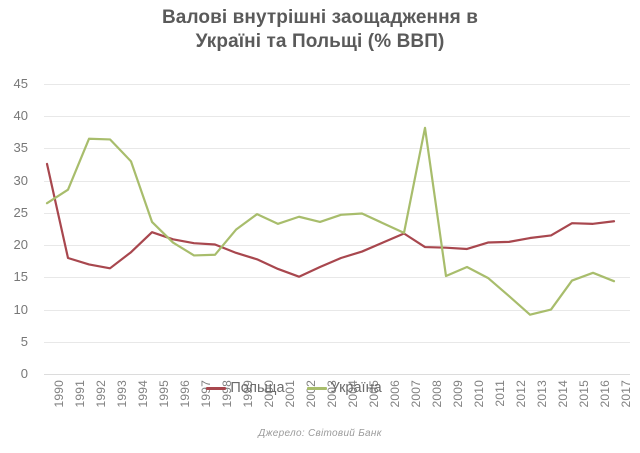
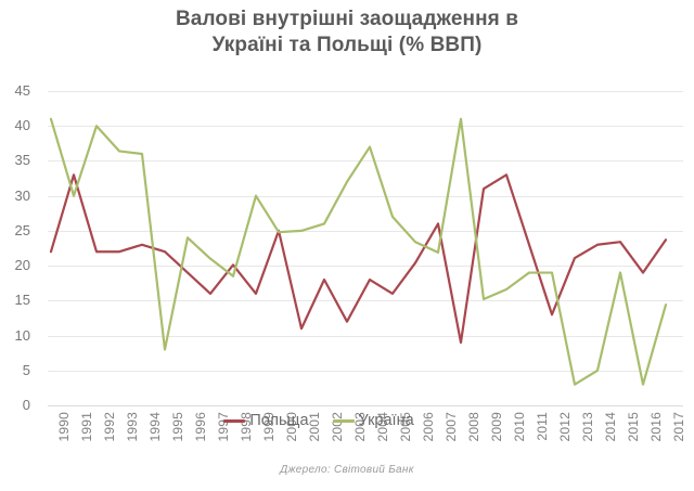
Польща/1990: 33 -> 22
Україна/1990: 26 -> 41
Польща/1991: 18 -> 33
Україна/1991: 29 -> 30
Польща/1992: 17 -> 22
Україна/1992: 36 -> 40
Польща/1993: 16 -> 22
Польща/1994: 19 -> 23
Україна/1994: 33 -> 36
Україна/1995: 24 -> 8
Польща/1996: 21 -> 19
Україна/1996: 20 -> 24
Польща/1997: 20 -> 16
Україна/1997: 18 -> 21
Польща/1999: 19 -> 16
Україна/1999: 22 -> 30
Польща/2000: 18 -> 25
Польща/2001: 16 -> 11
Україна/2001: 23 -> 25
Польща/2002: 15 -> 18
Україна/2002: 24 -> 26
Польща/2003: 17 -> 12
Україна/2003: 24 -> 32
Україна/2004: 25 -> 37
Польща/2005: 19 -> 16
Україна/2005: 25 -> 27
Польща/2007: 22 -> 26
Польща/2008: 20 -> 9
Україна/2008: 38 -> 41
Польща/2009: 20 -> 31
Польща/2010: 19 -> 33
Польща/2011: 20 -> 23
Україна/2011: 15 -> 19
Польща/2012: 20 -> 13
Україна/2012: 12 -> 19
Україна/2013: 9 -> 3
Польща/2014: 22 -> 23
Україна/2014: 10 -> 5
Україна/2015: 14 -> 19
Польща/2016: 23 -> 19
Україна/2016: 16 -> 3
